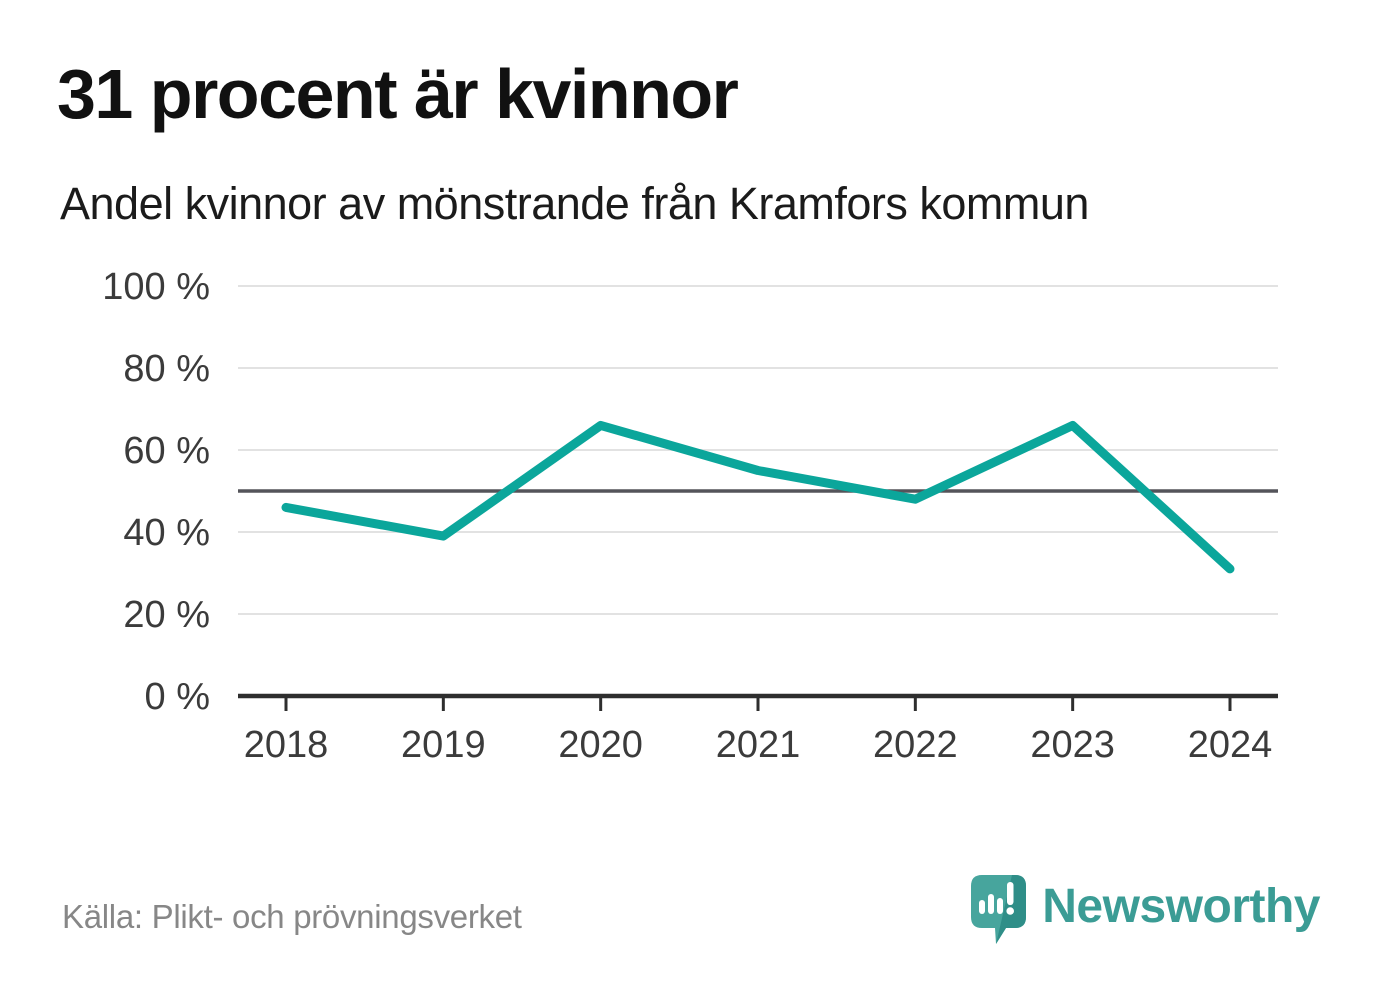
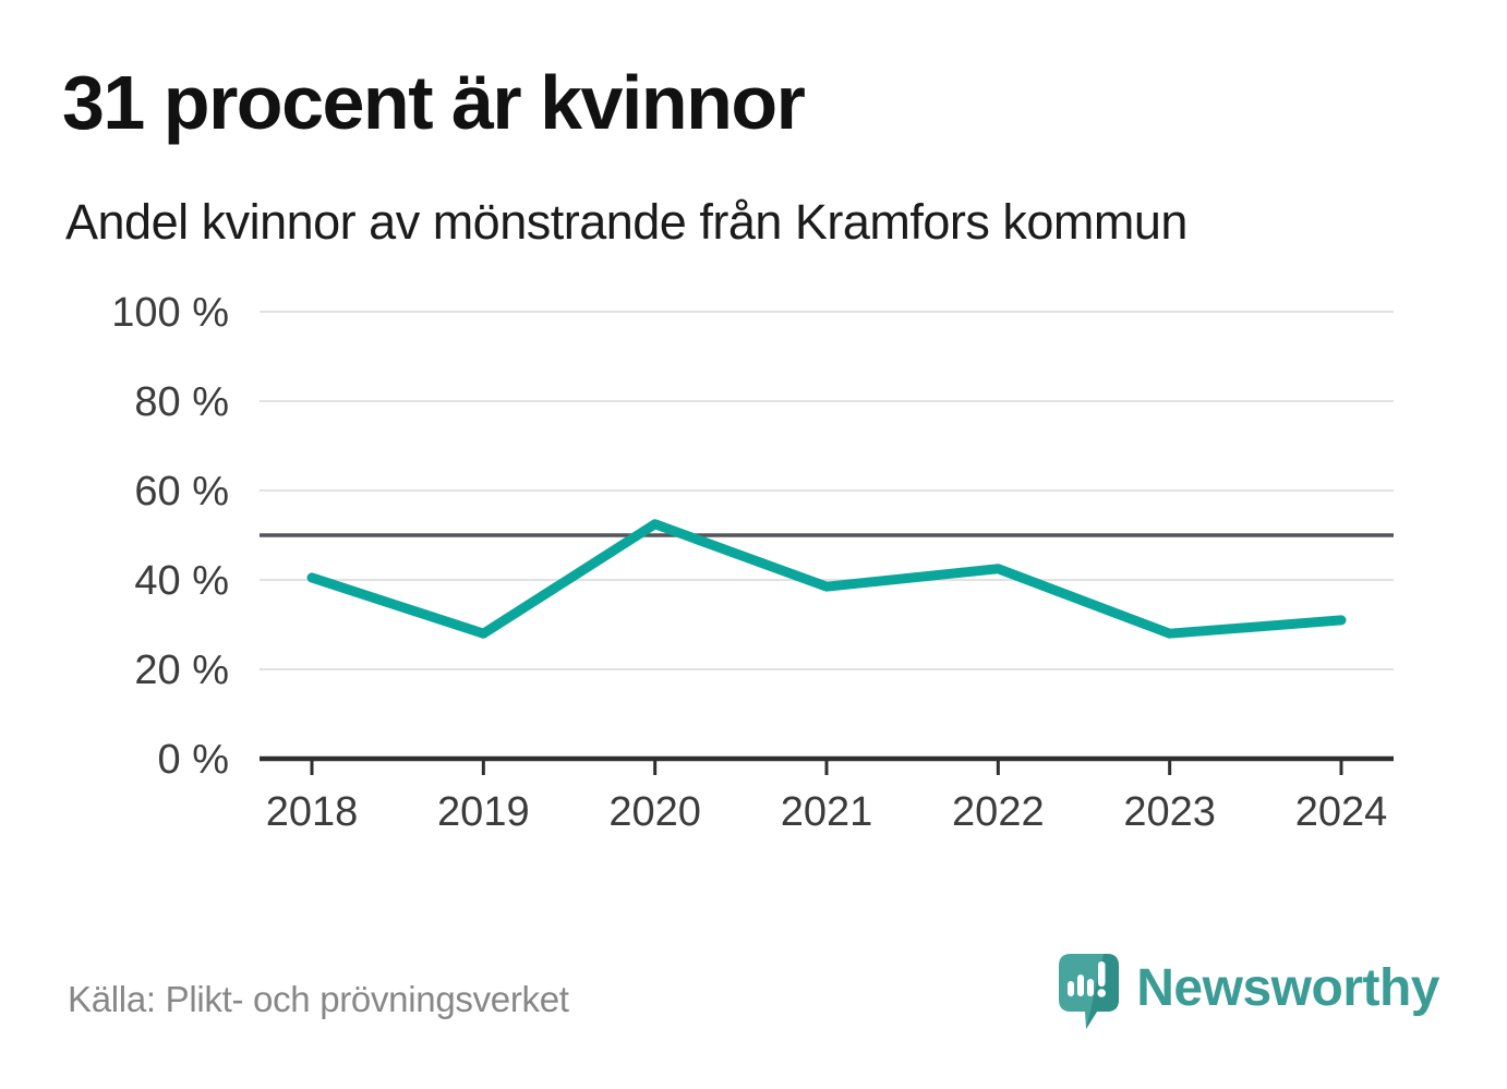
2018: 46% -> 40%
2019: 39% -> 28%
2020: 66% -> 52%
2021: 55% -> 38%
2022: 48% -> 42%
2023: 66% -> 28%
